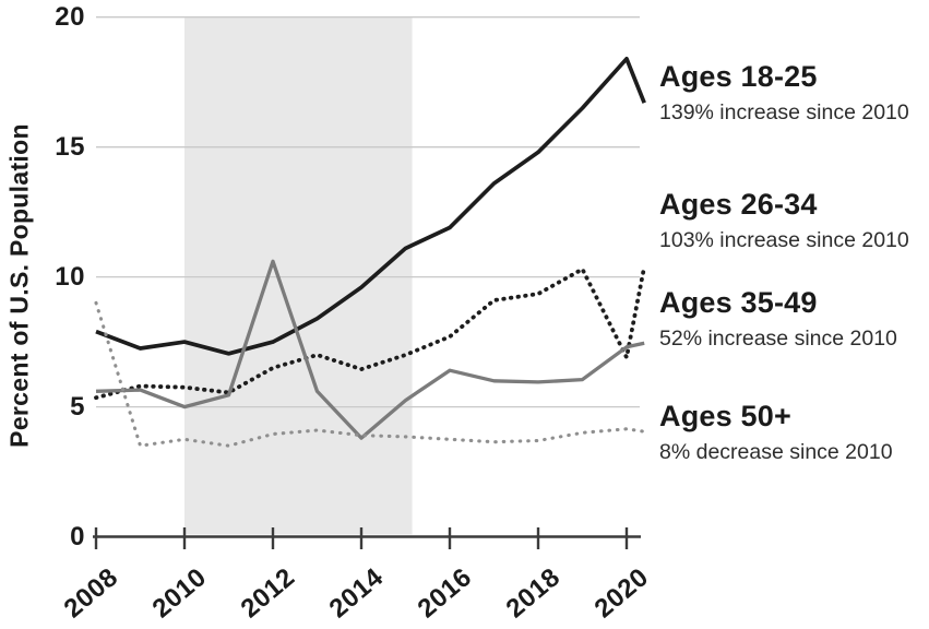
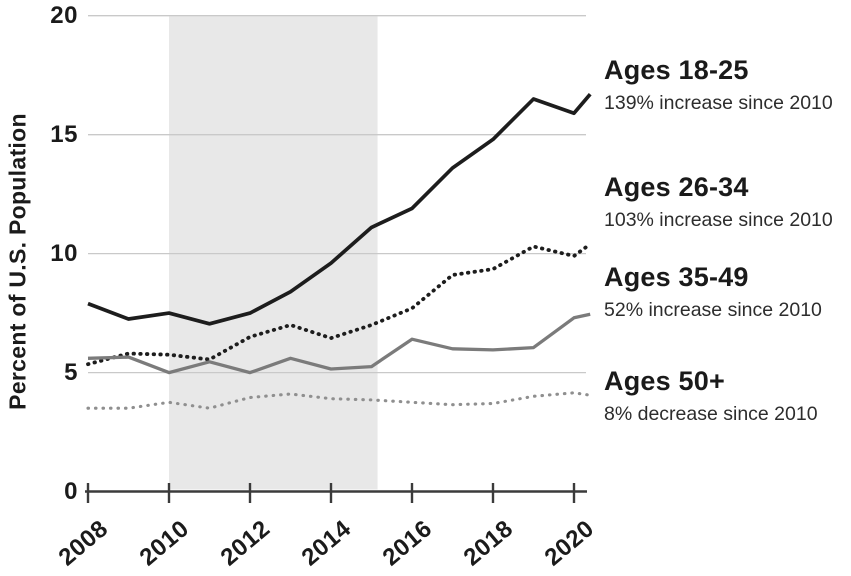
Ages 50+/2008: 9.0 -> 3.5
Ages 35-49/2012: 10.6 -> 5.0
Ages 35-49/2014: 3.8 -> 5.2
Ages 18-25/2020: 18.4 -> 15.9
Ages 26-34/2020: 6.9 -> 9.9
